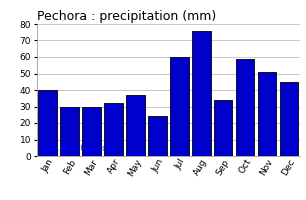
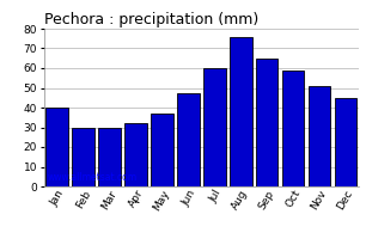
Jun: 24 -> 47
Sep: 34 -> 65
